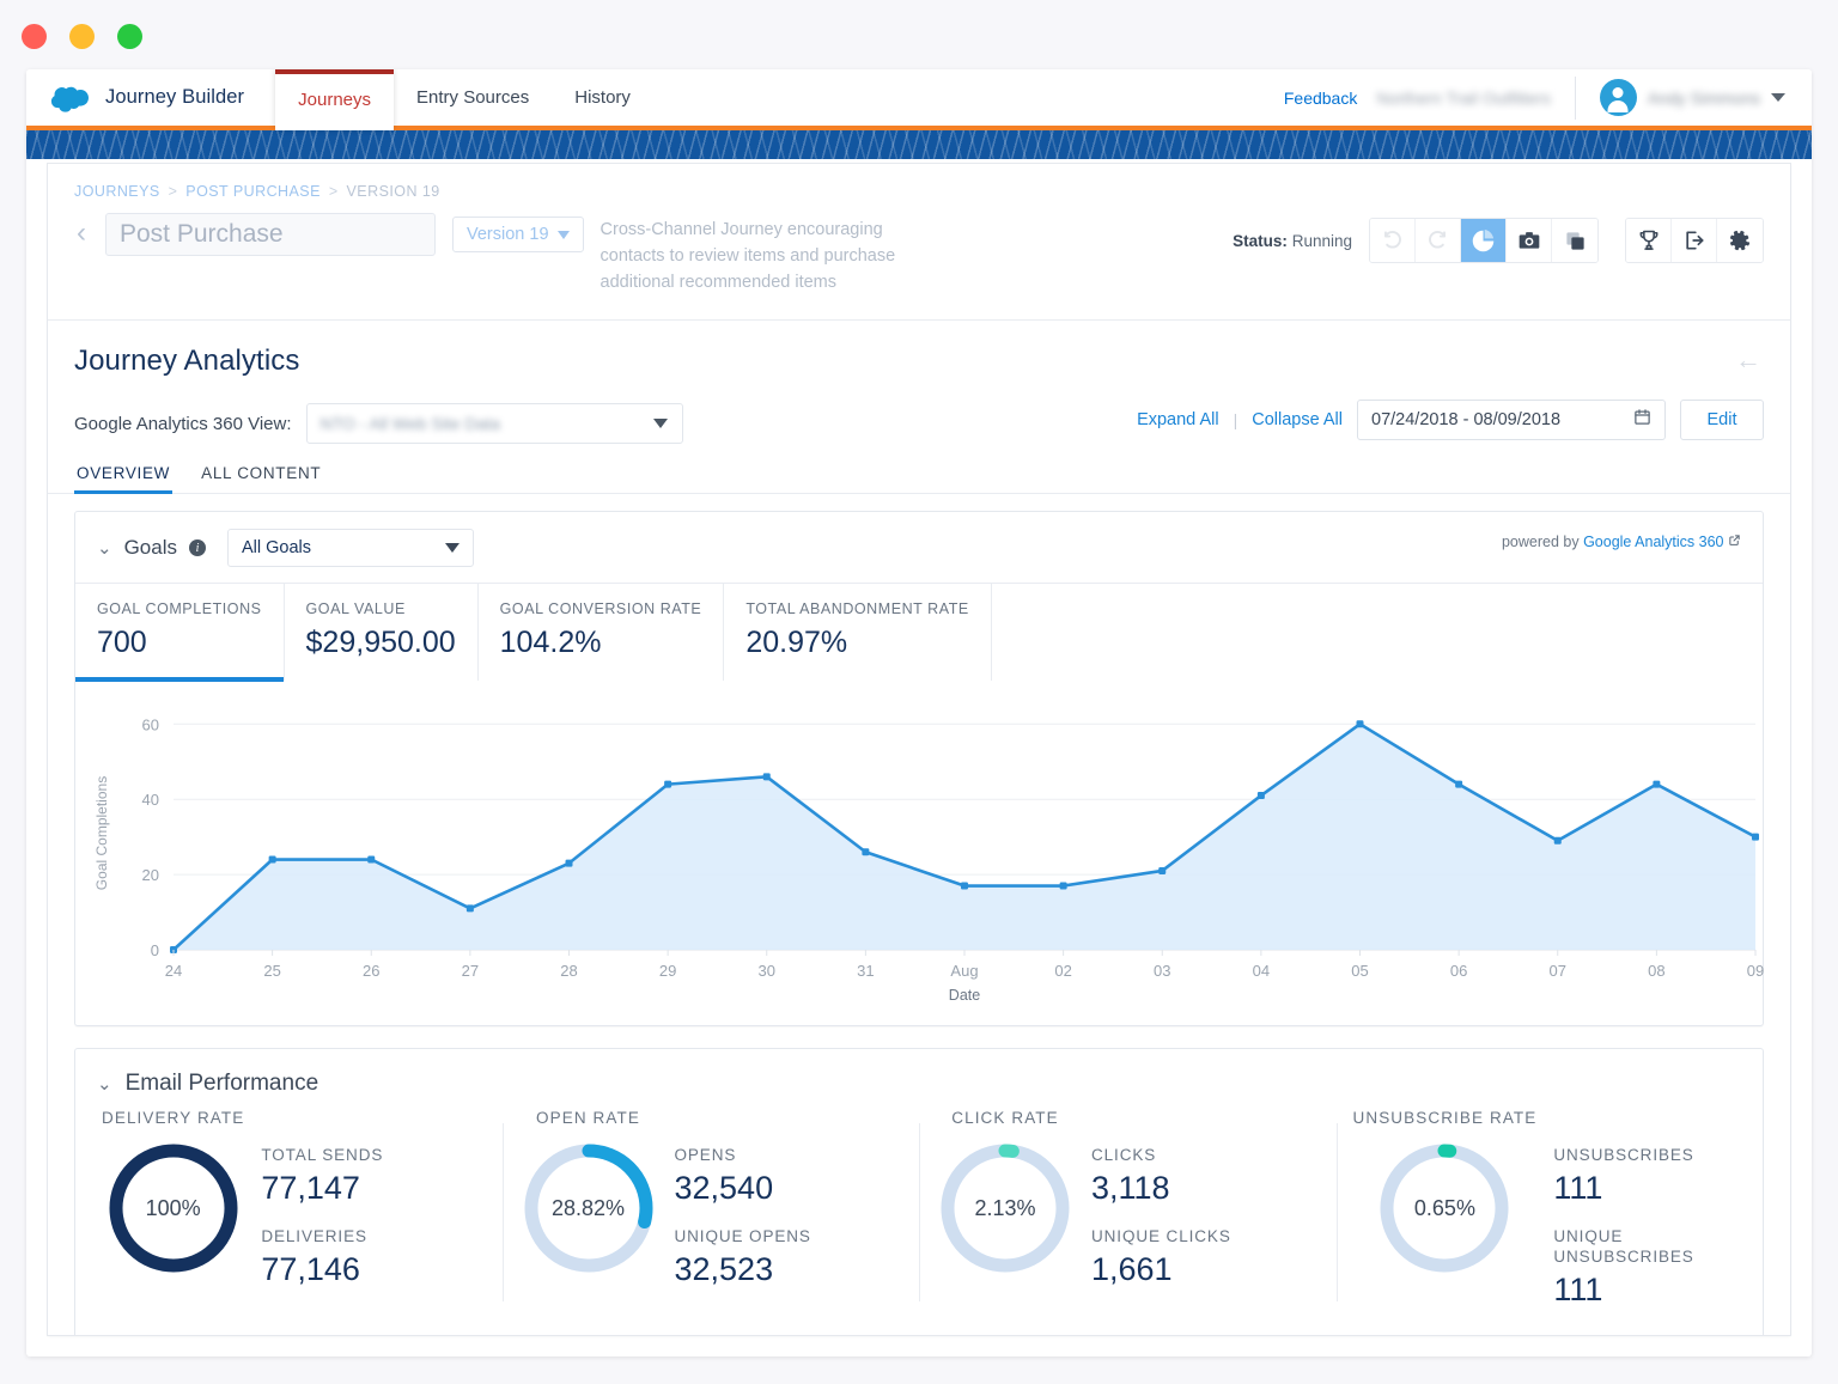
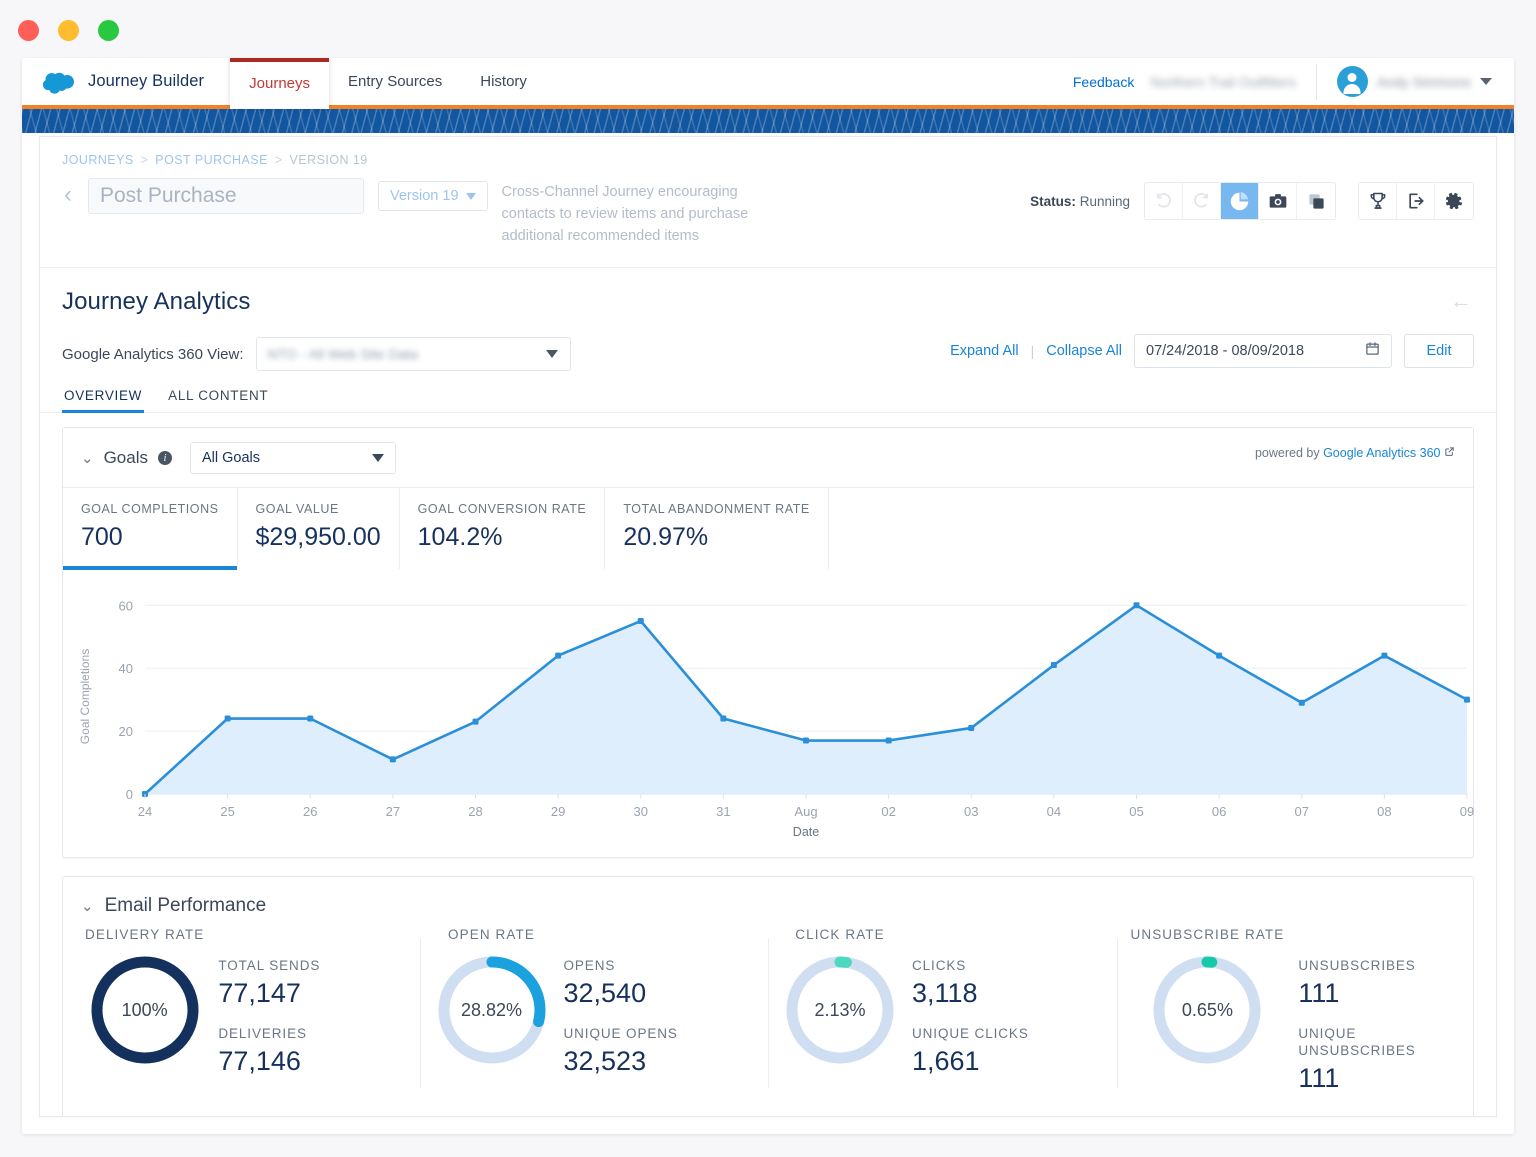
30: 46 -> 55
31: 26 -> 24
